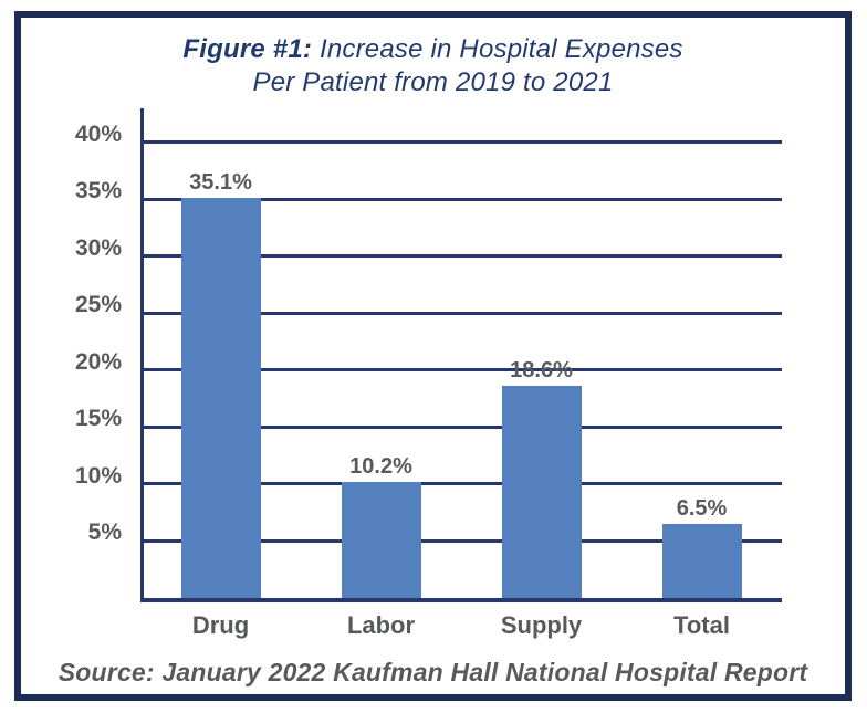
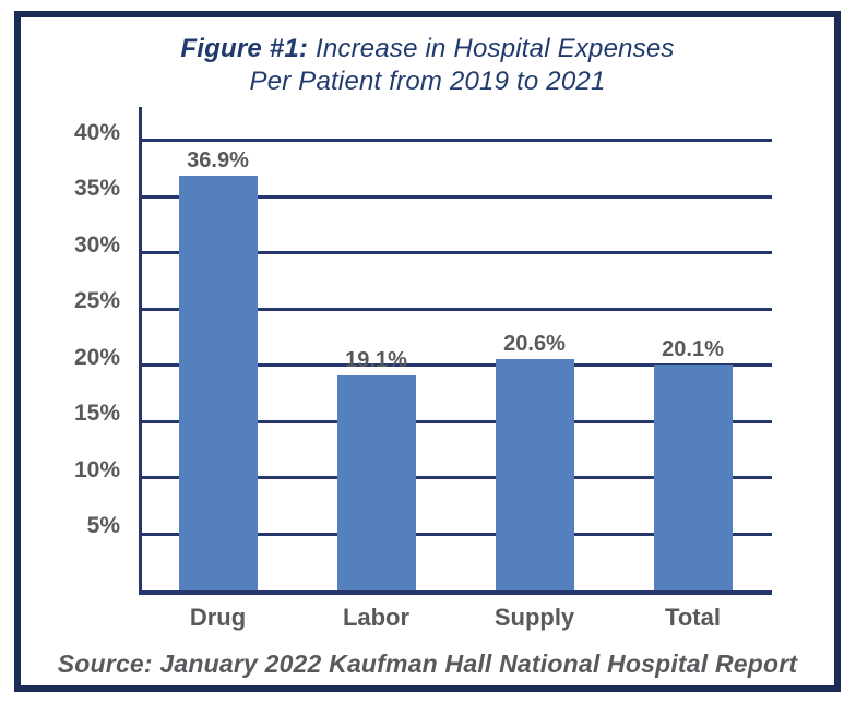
Drug: 35.1% -> 36.9%
Labor: 10.2% -> 19.1%
Supply: 18.6% -> 20.6%
Total: 6.5% -> 20.1%
